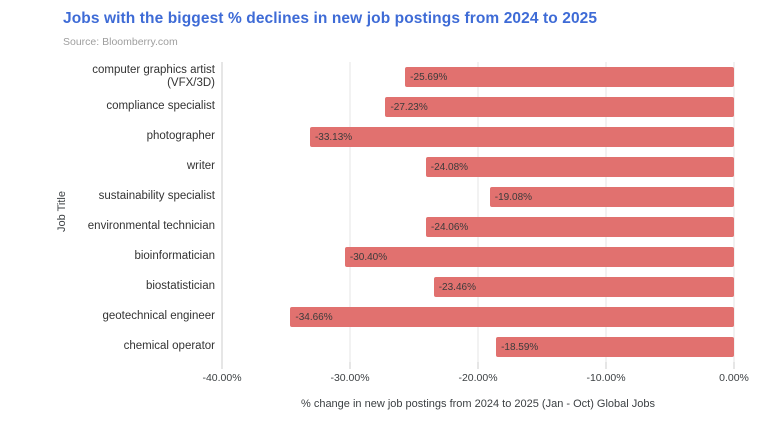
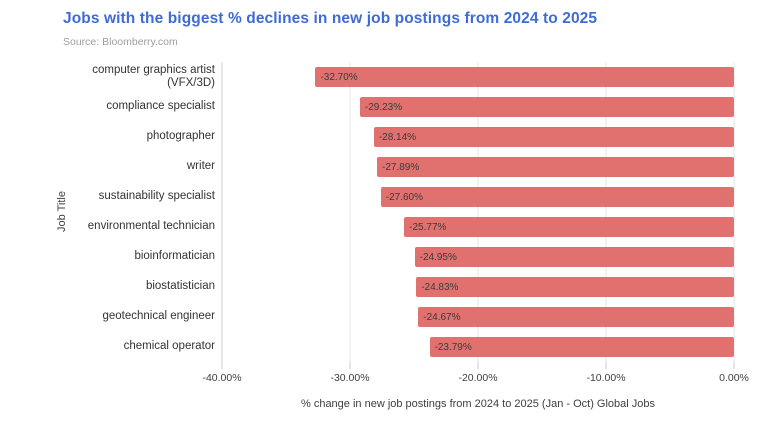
computer graphics artist (VFX/3D): -25.69% -> -32.70%
compliance specialist: -27.23% -> -29.23%
photographer: -33.13% -> -28.14%
writer: -24.08% -> -27.89%
sustainability specialist: -19.08% -> -27.60%
environmental technician: -24.06% -> -25.77%
bioinformatician: -30.40% -> -24.95%
biostatistician: -23.46% -> -24.83%
geotechnical engineer: -34.66% -> -24.67%
chemical operator: -18.59% -> -23.79%
